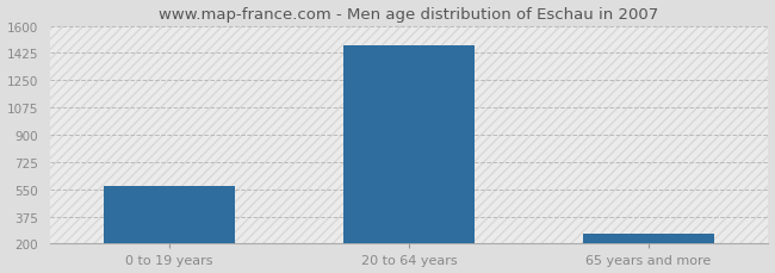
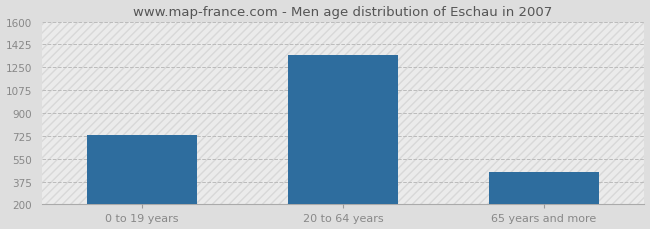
0 to 19 years: 570 -> 730
20 to 64 years: 1470 -> 1340
65 years and more: 260 -> 450
